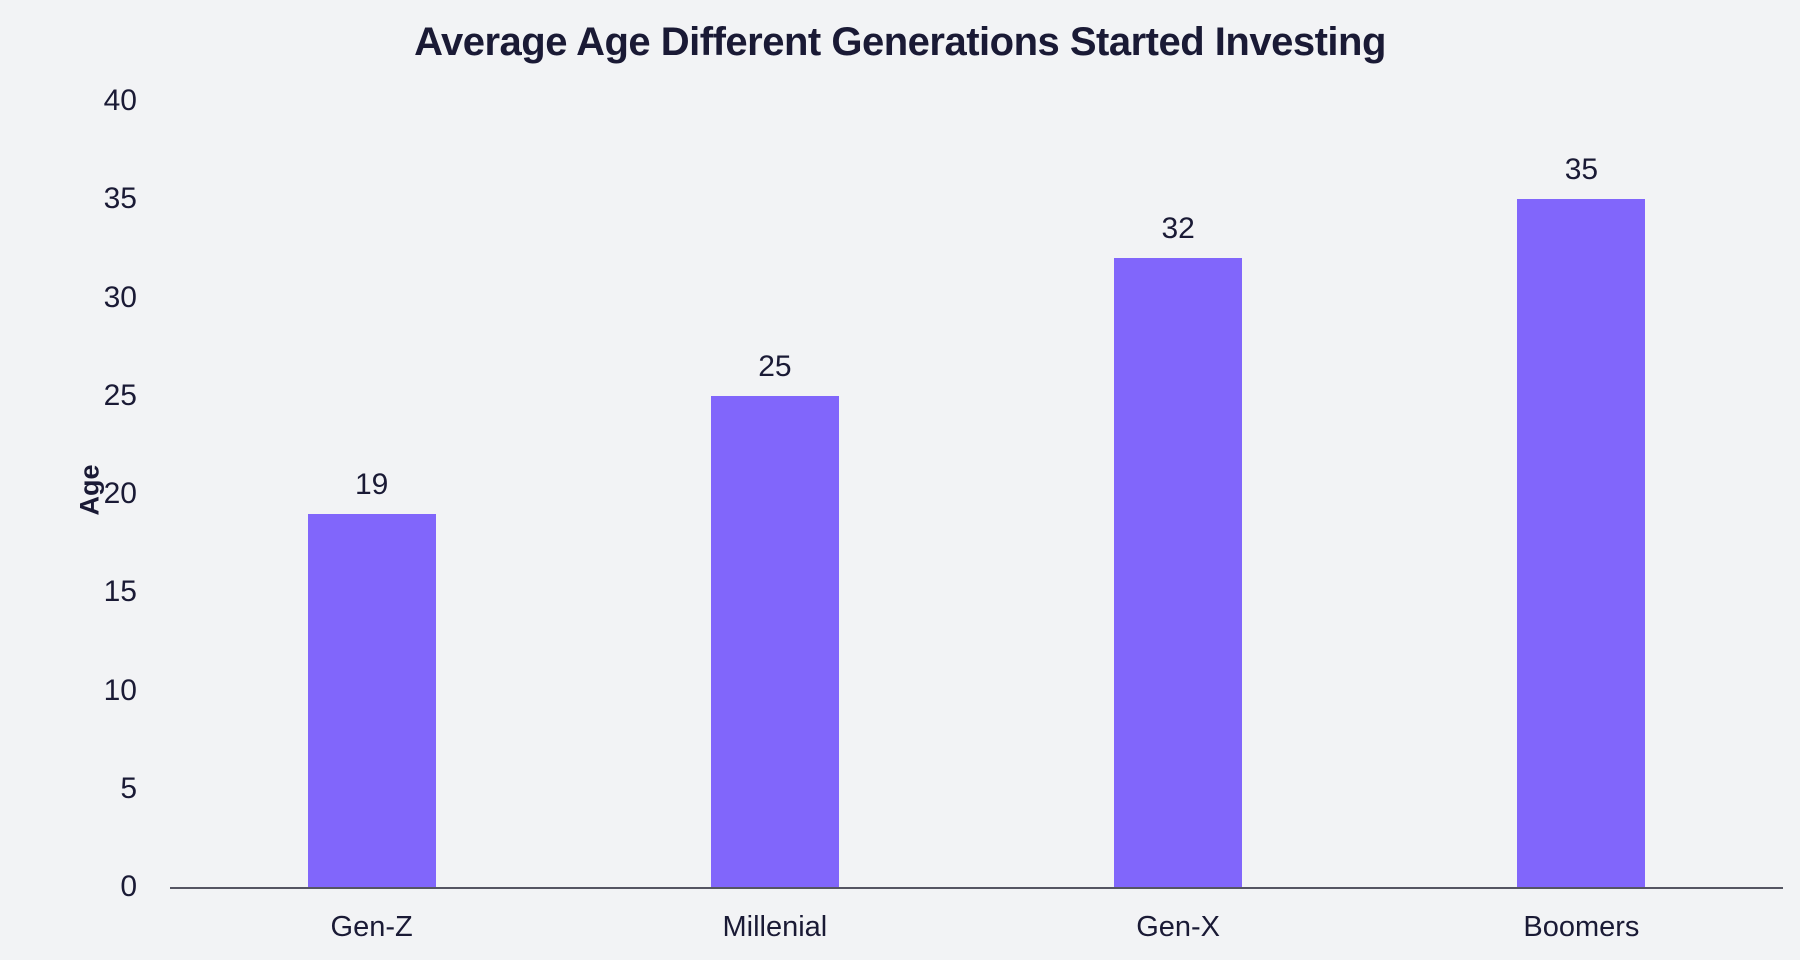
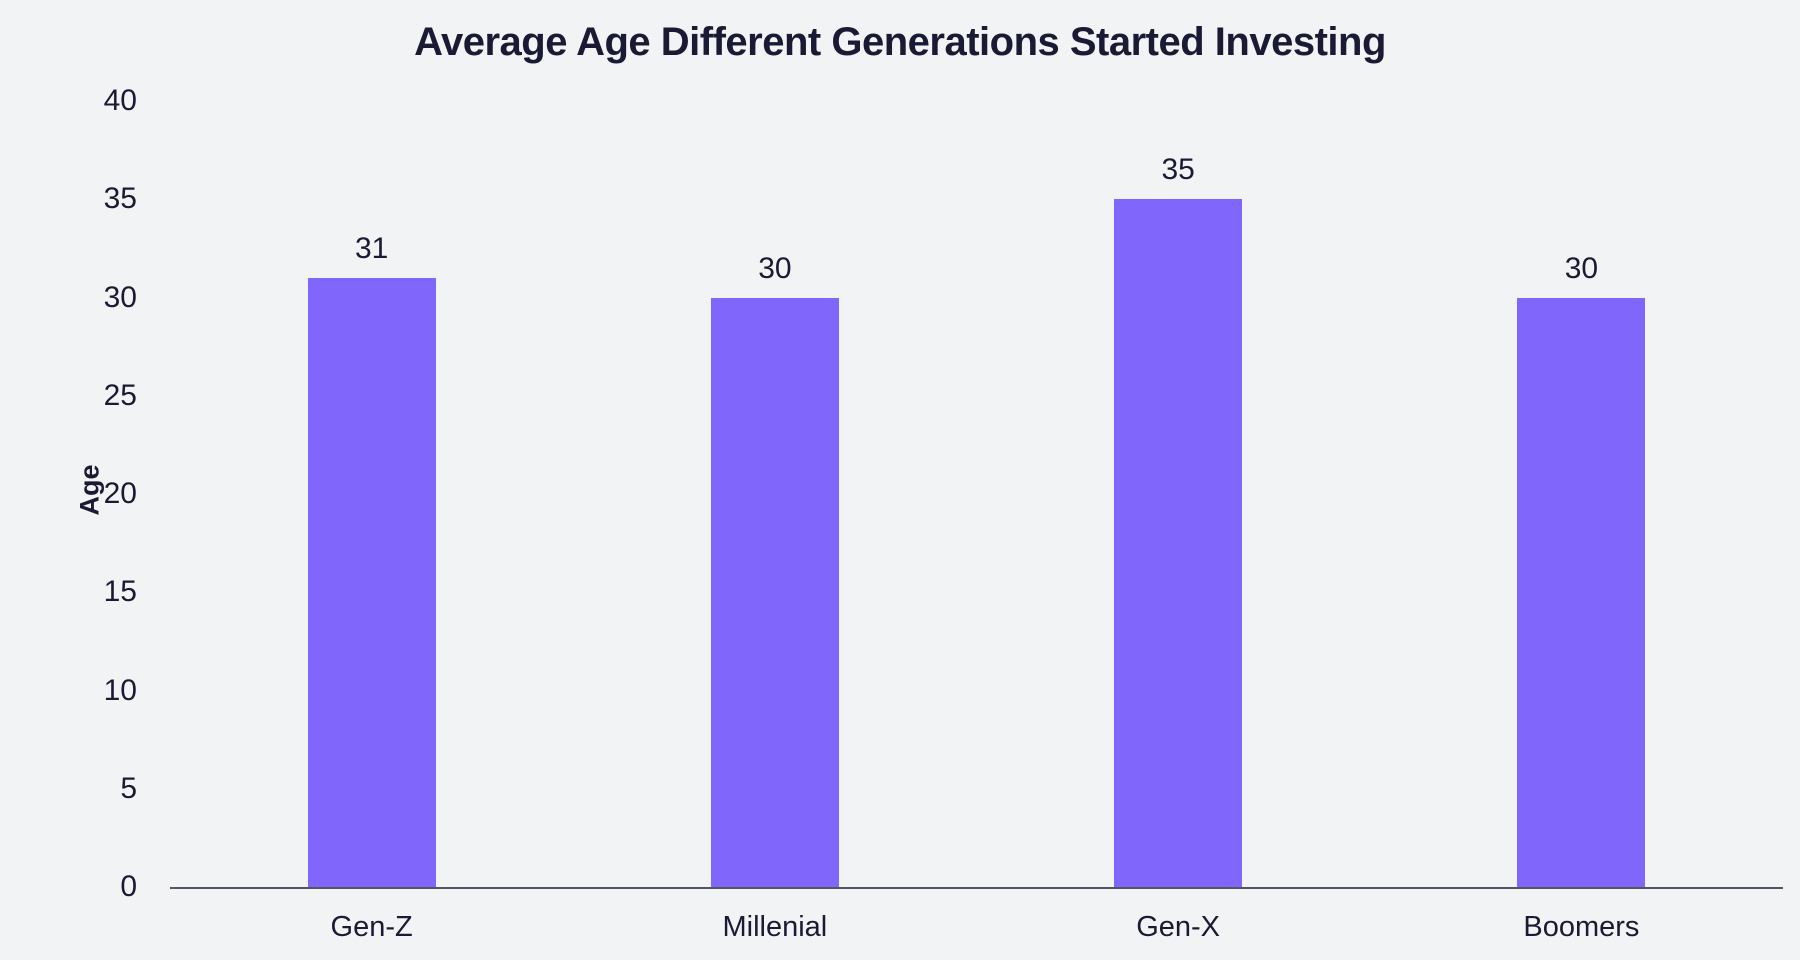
Gen-Z: 19 -> 31
Millenial: 25 -> 30
Gen-X: 32 -> 35
Boomers: 35 -> 30
